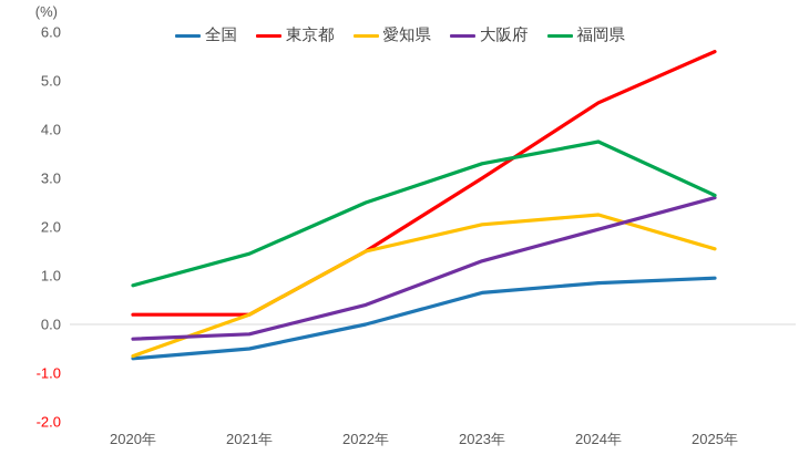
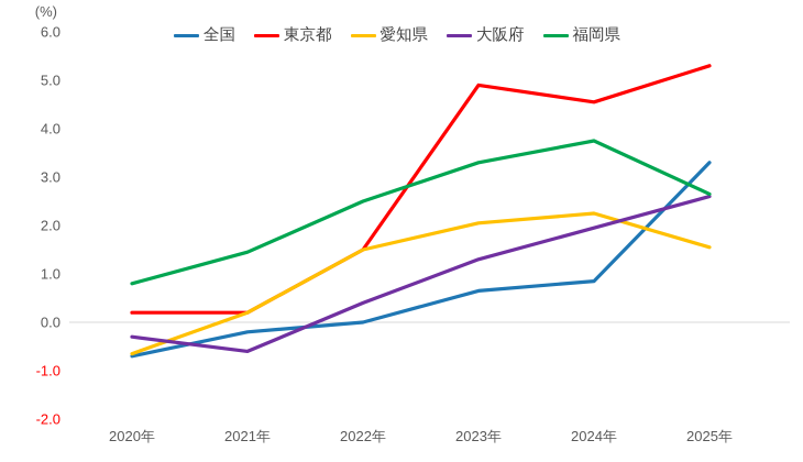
全国/2021年: -0.5 -> -0.2
大阪府/2021年: -0.2 -> -0.6
東京都/2023年: 3.0 -> 4.9
全国/2025年: 0.9 -> 3.3
東京都/2025年: 5.6 -> 5.3
